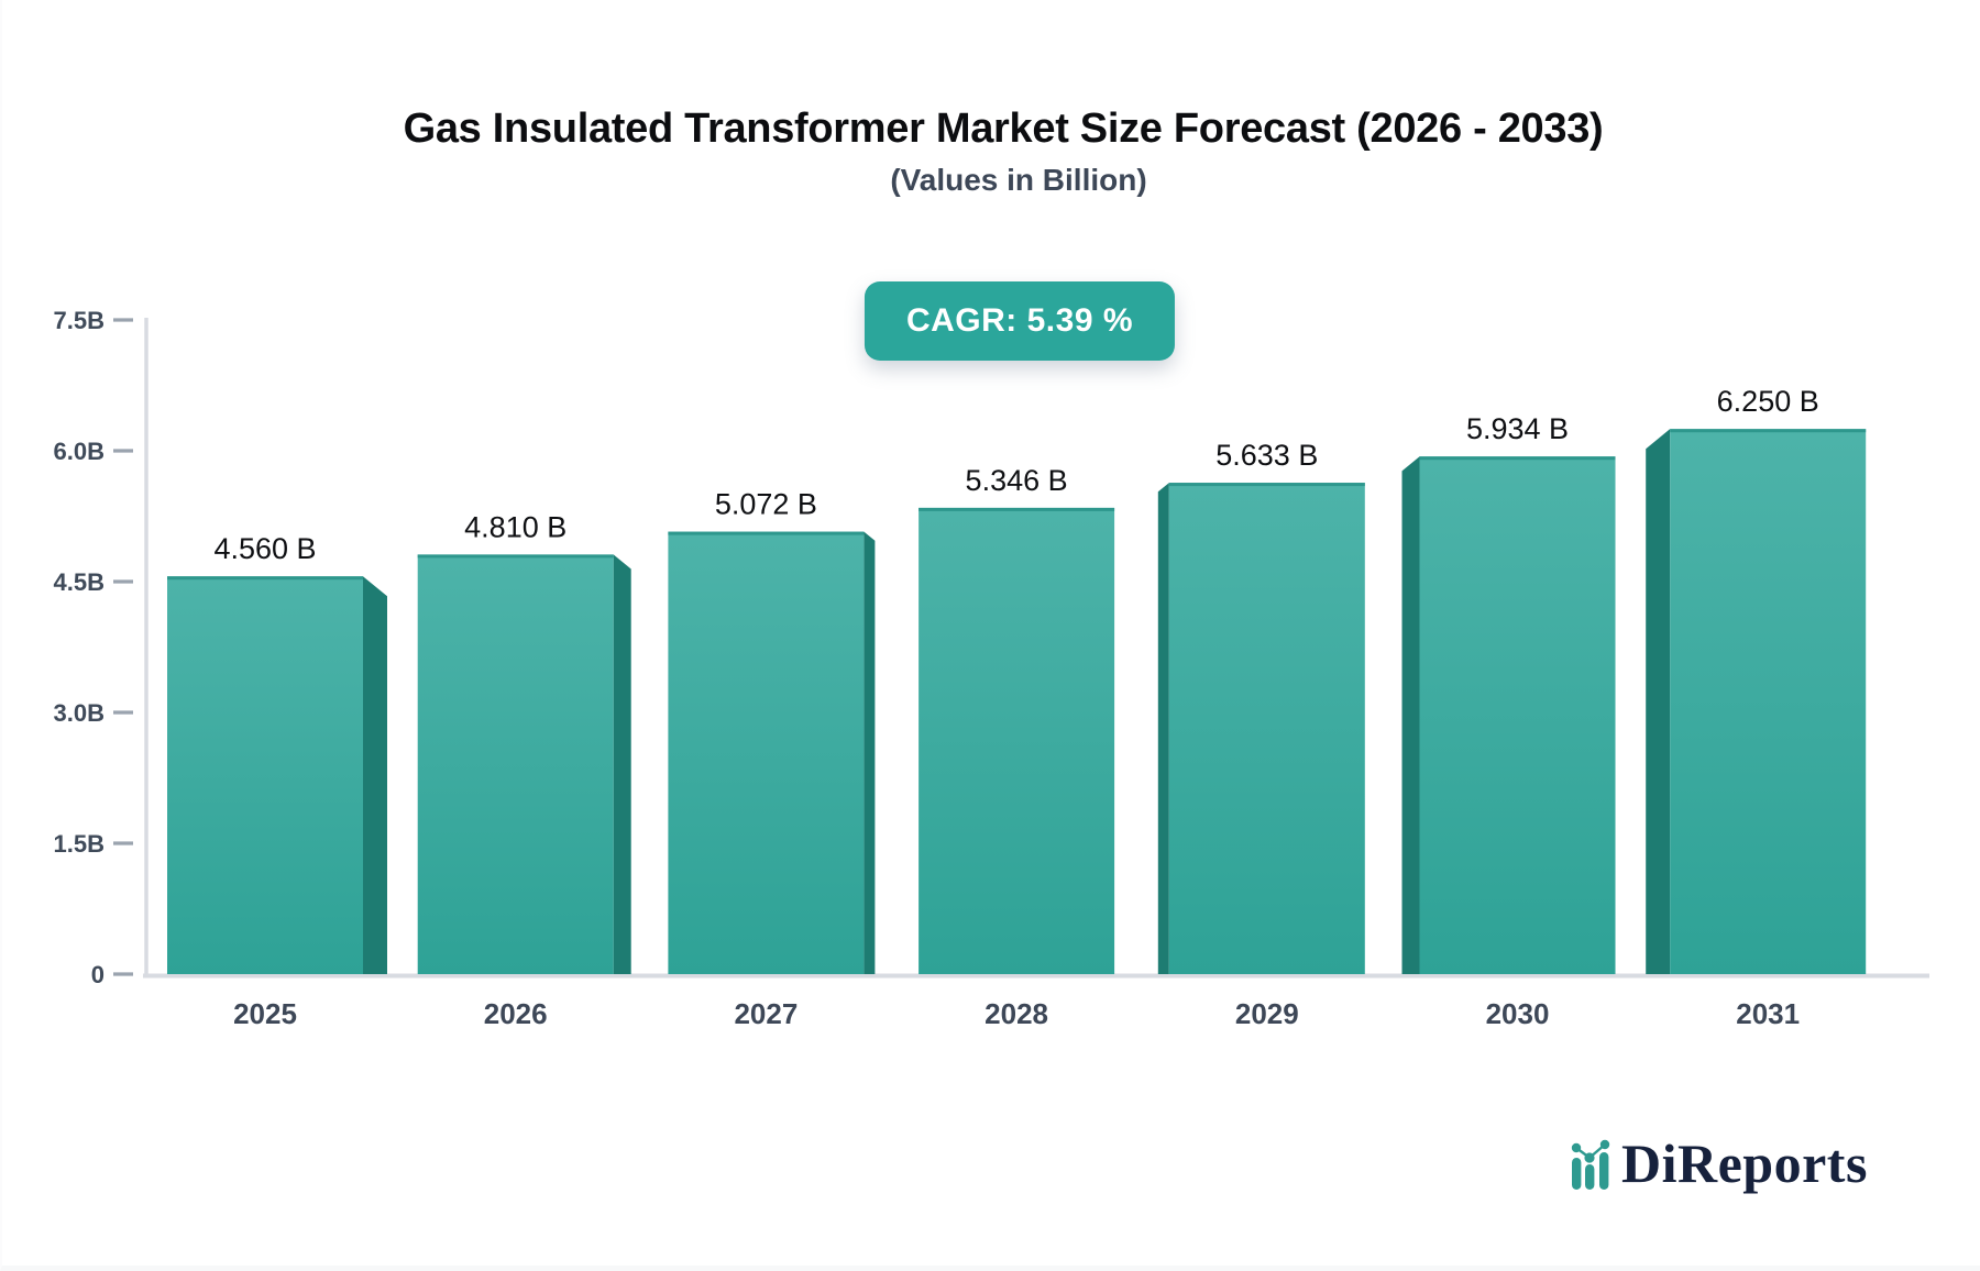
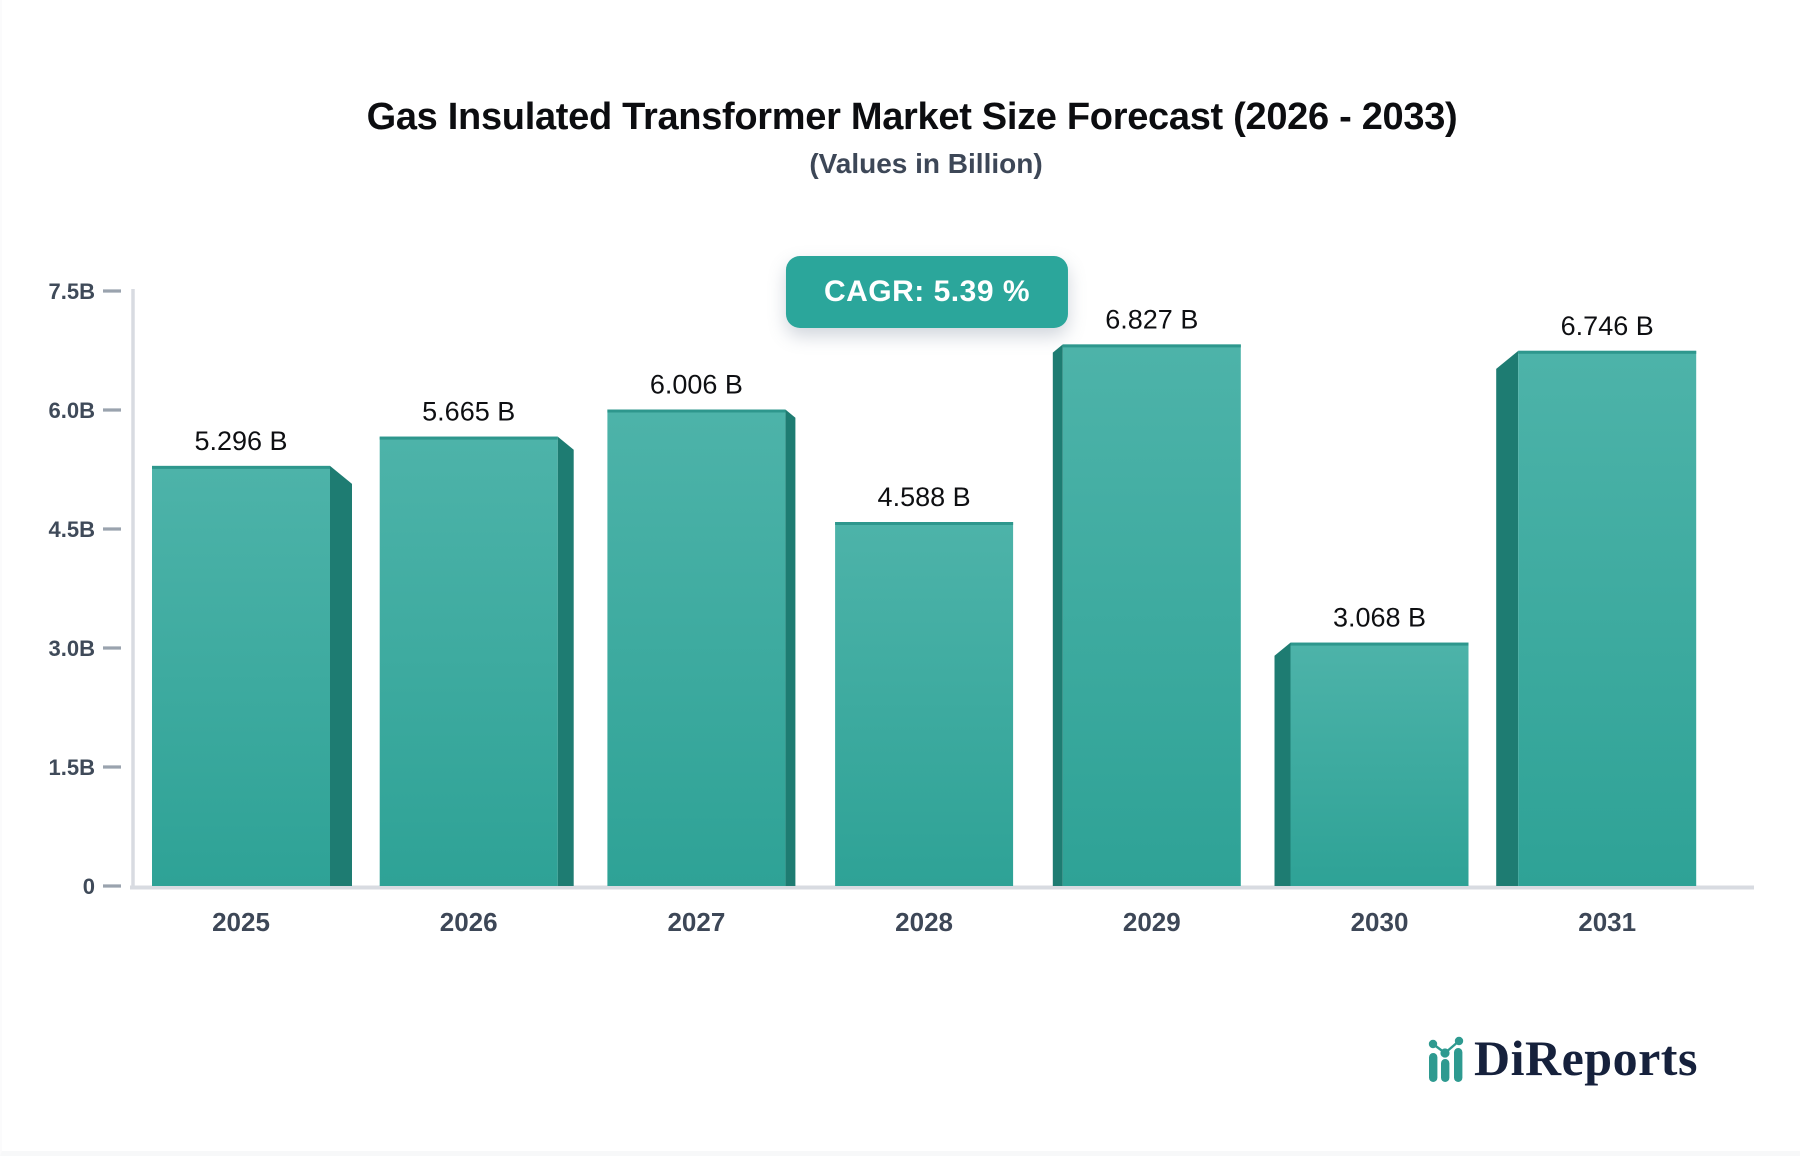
2025: 4.560 -> 5.296
2026: 4.810 -> 5.665
2027: 5.072 -> 6.006
2028: 5.346 -> 4.588
2029: 5.633 -> 6.827
2030: 5.934 -> 3.068
2031: 6.250 -> 6.746
